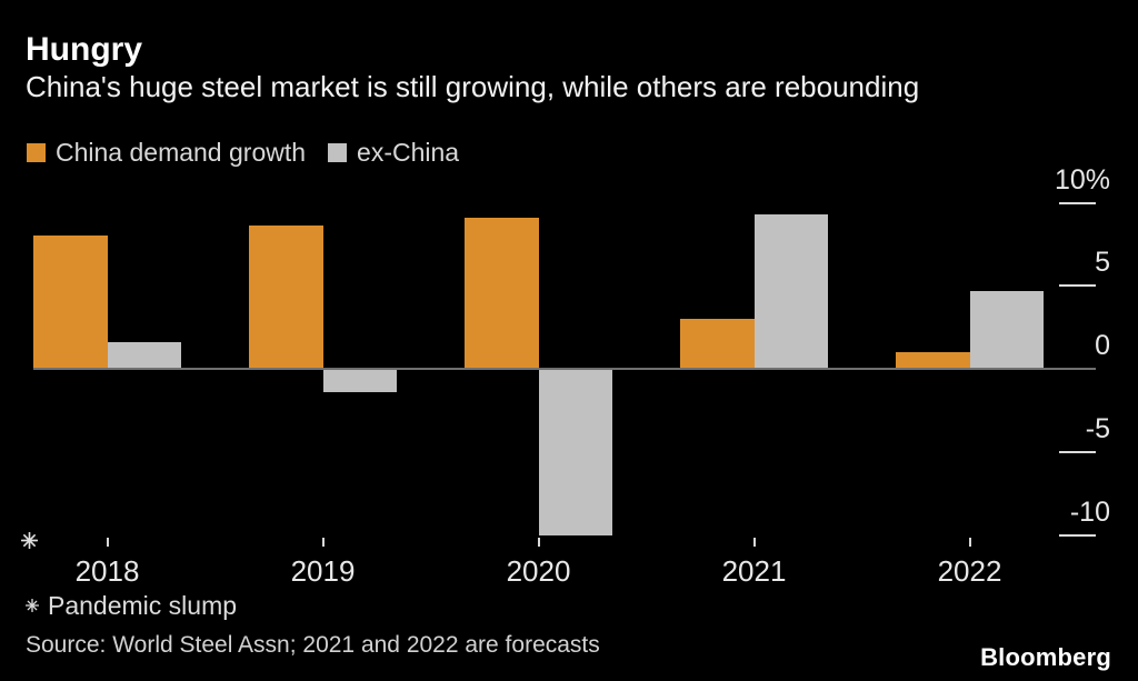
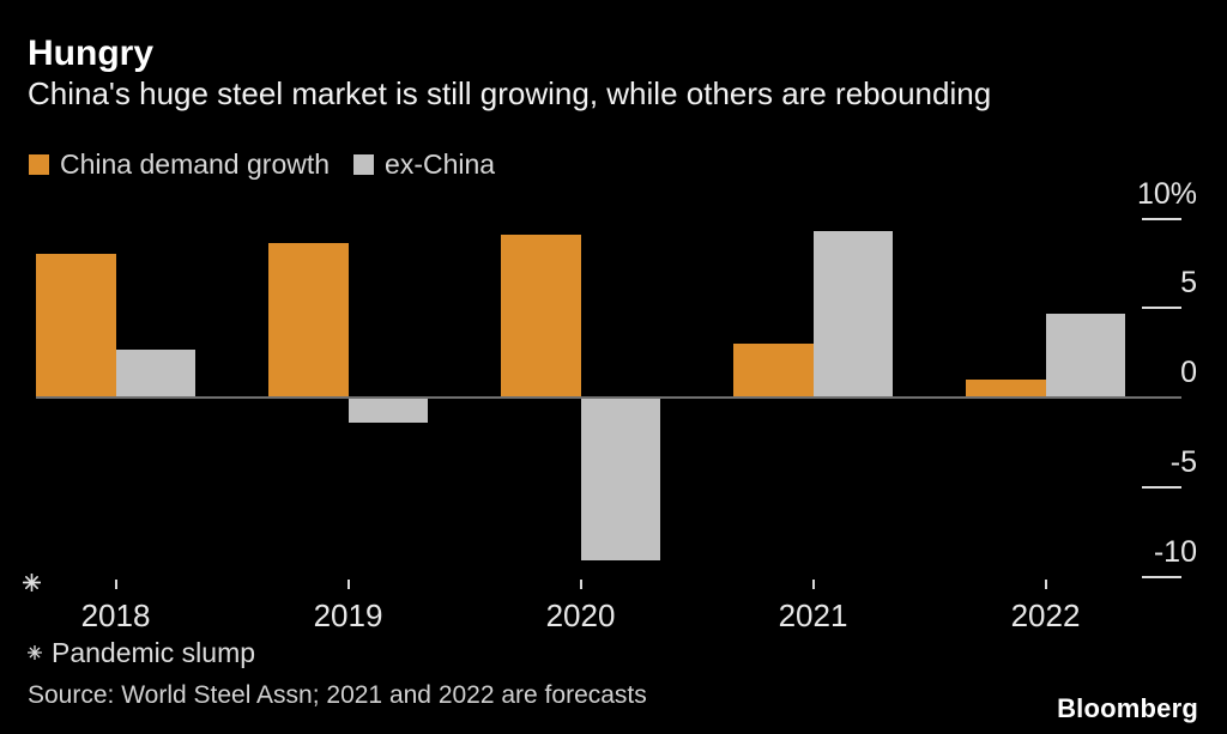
ex-China/2018: 1.6% -> 2.7%
ex-China/2020: -10.0% -> -9.1%
